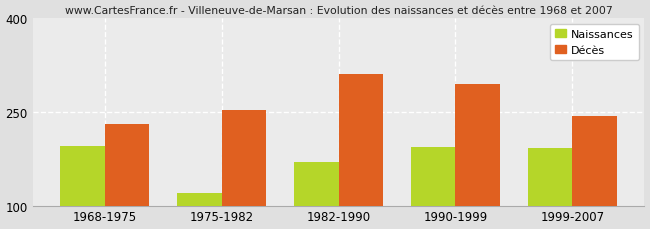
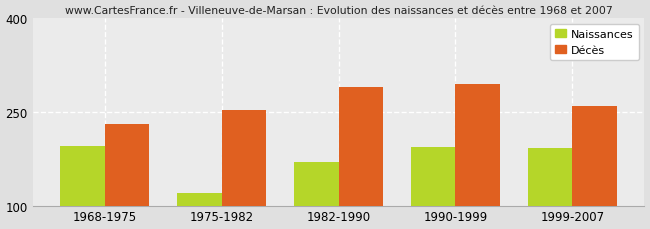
Décès/1982-1990: 310 -> 290
Décès/1999-2007: 244 -> 260
